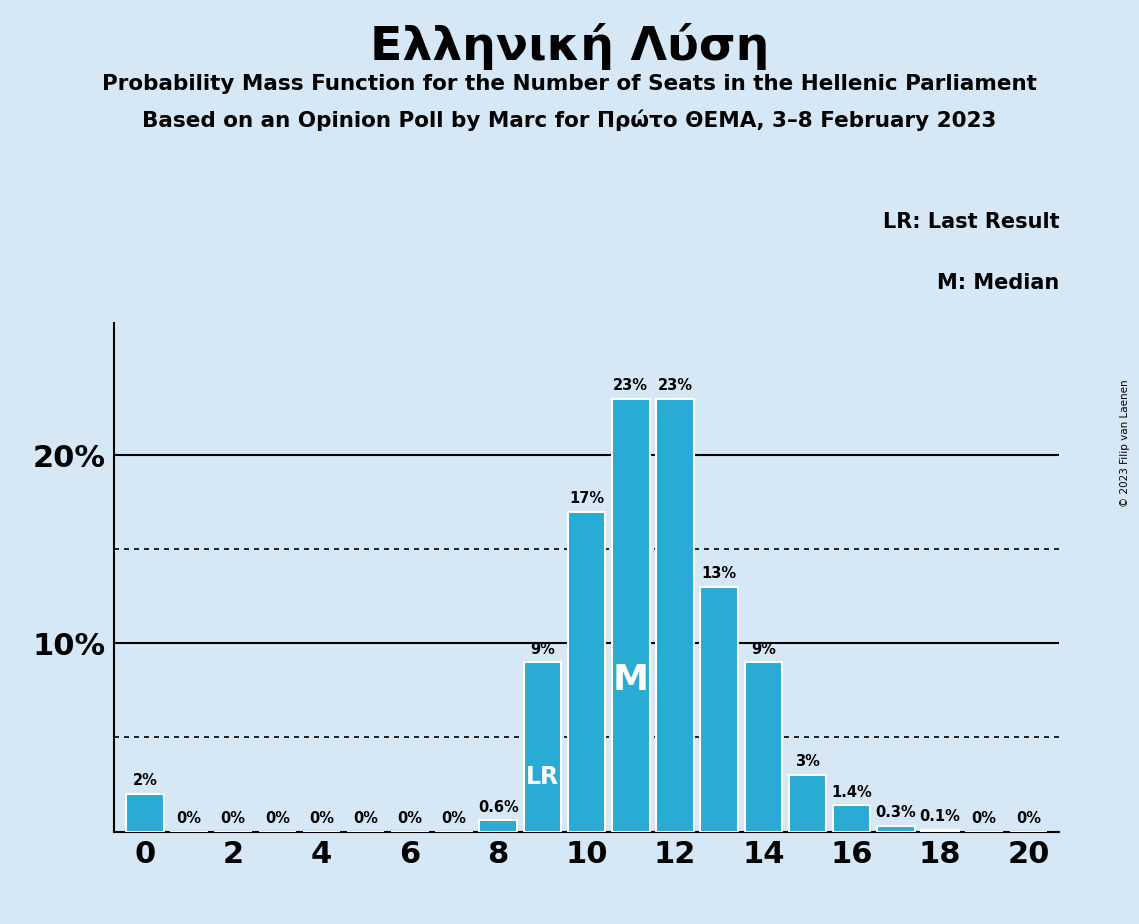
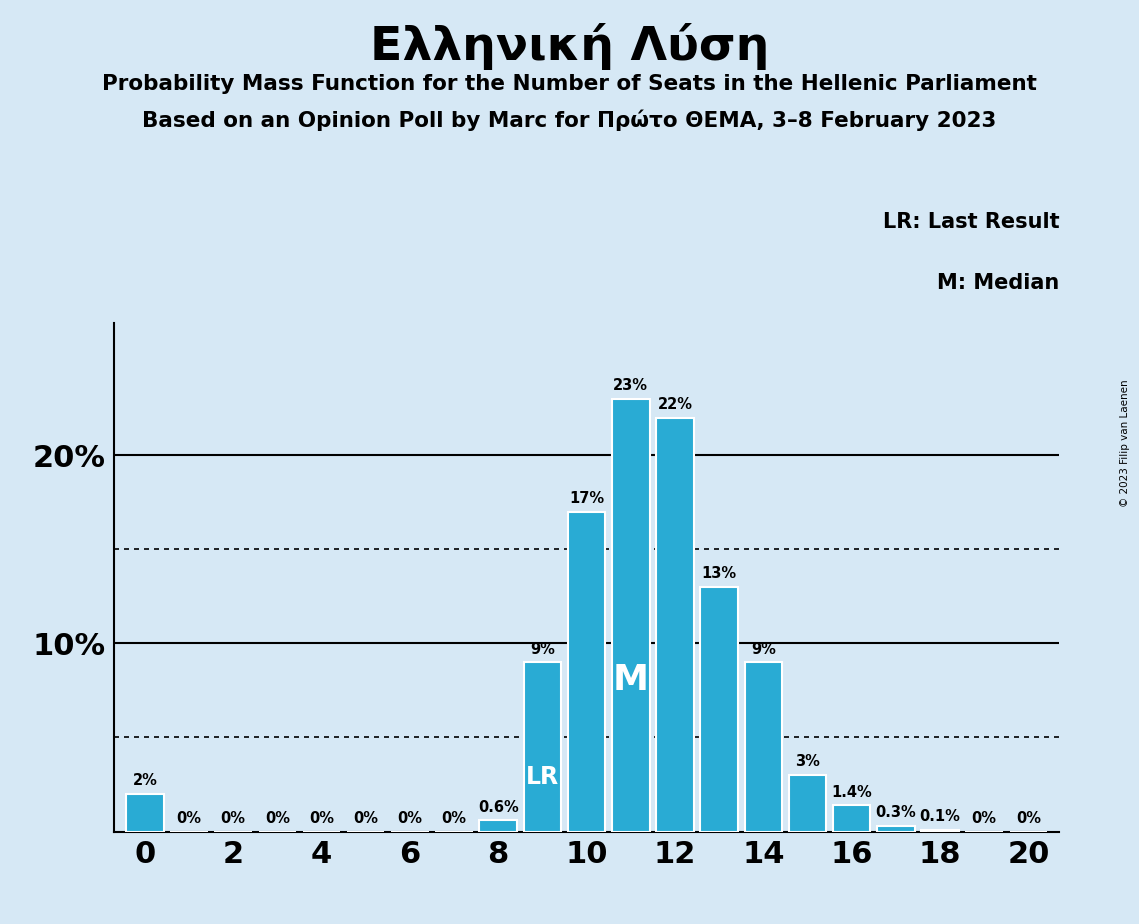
12: 23% -> 22%
